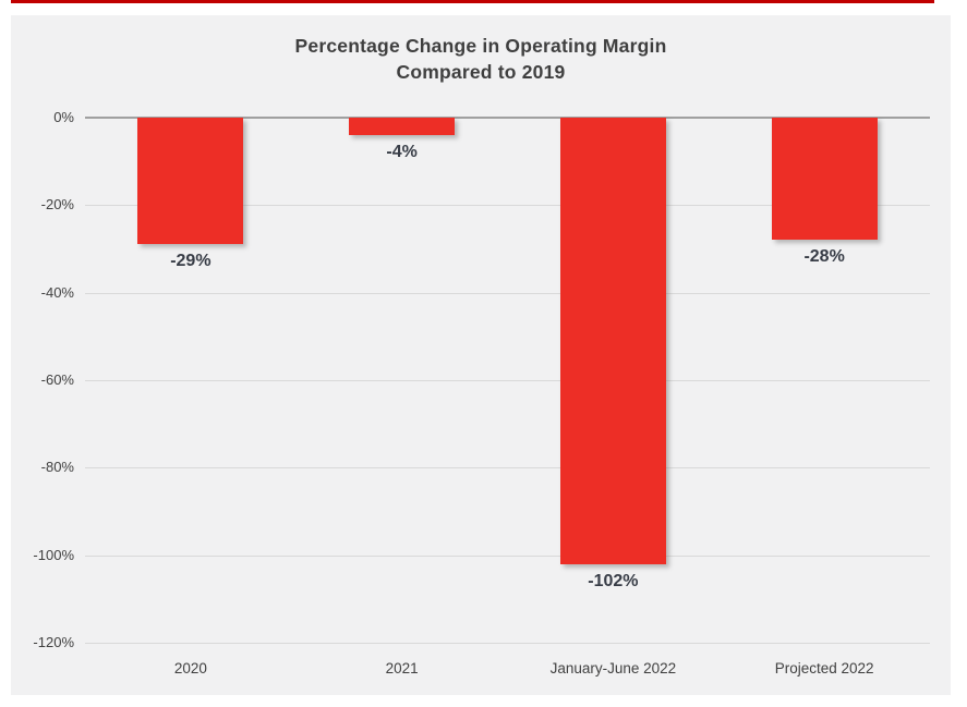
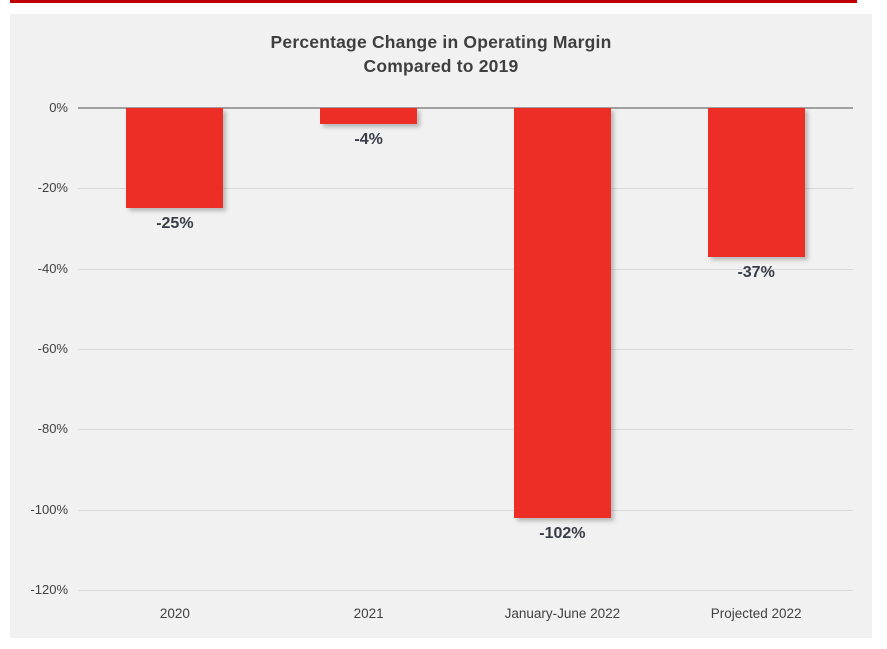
2020: -29% -> -25%
Projected 2022: -28% -> -37%
